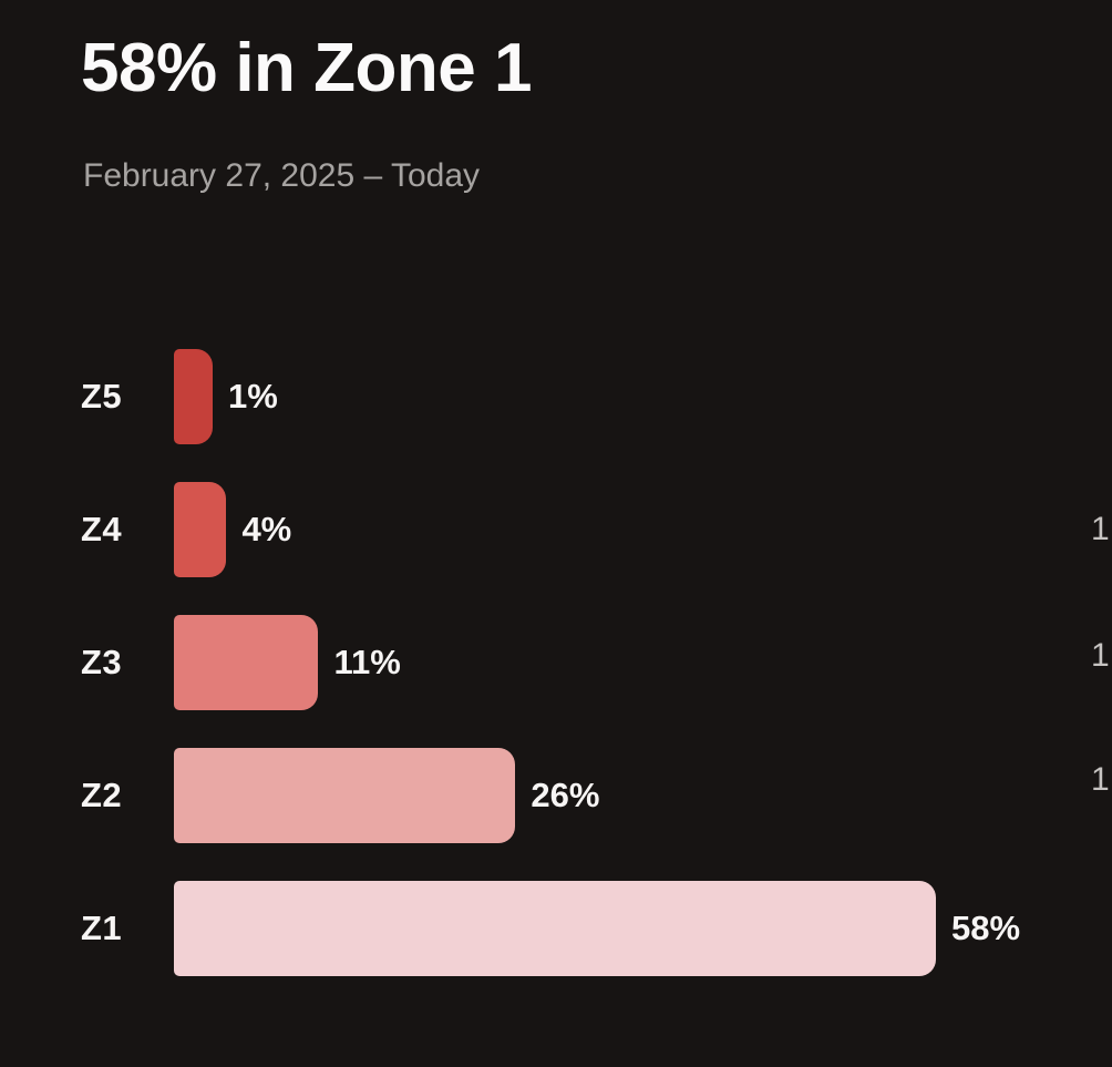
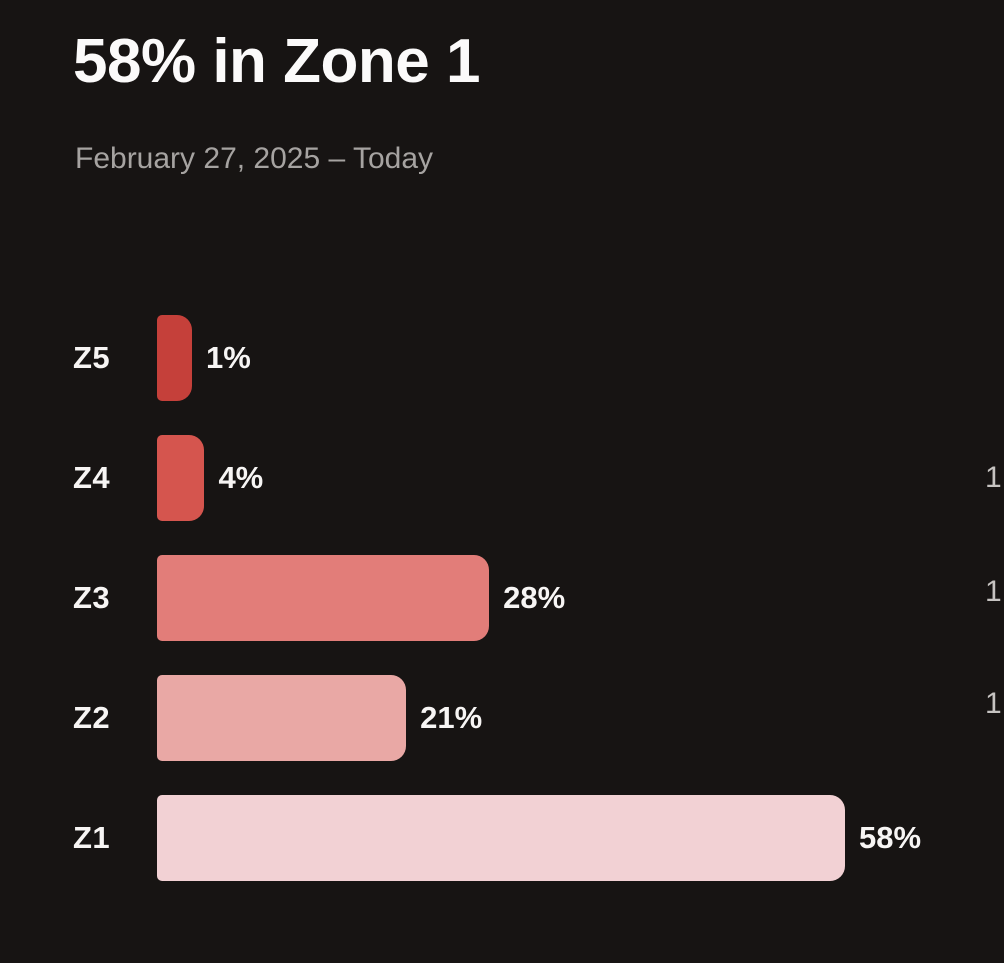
Z3: 11% -> 28%
Z2: 26% -> 21%
